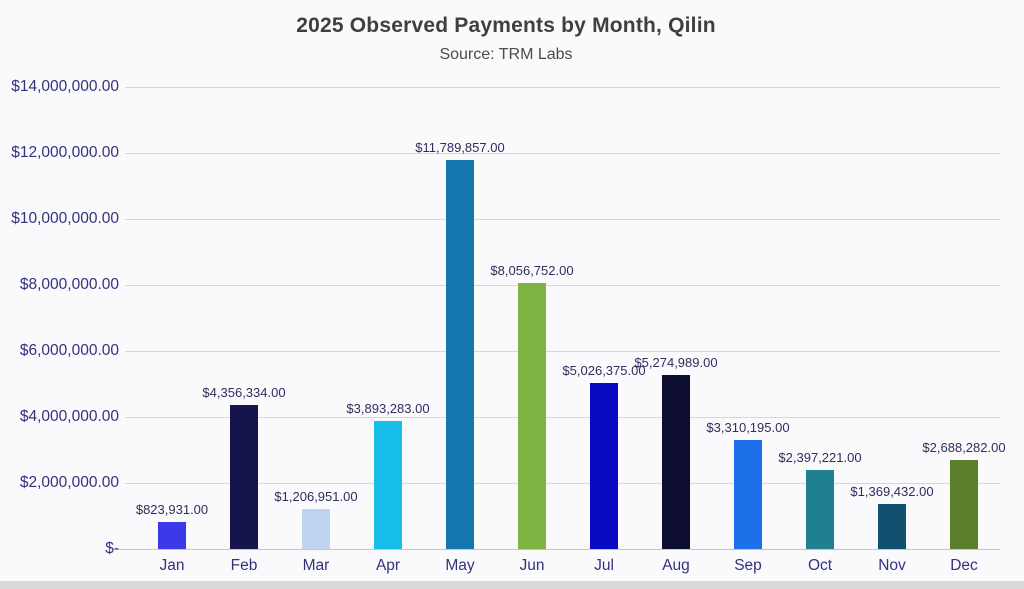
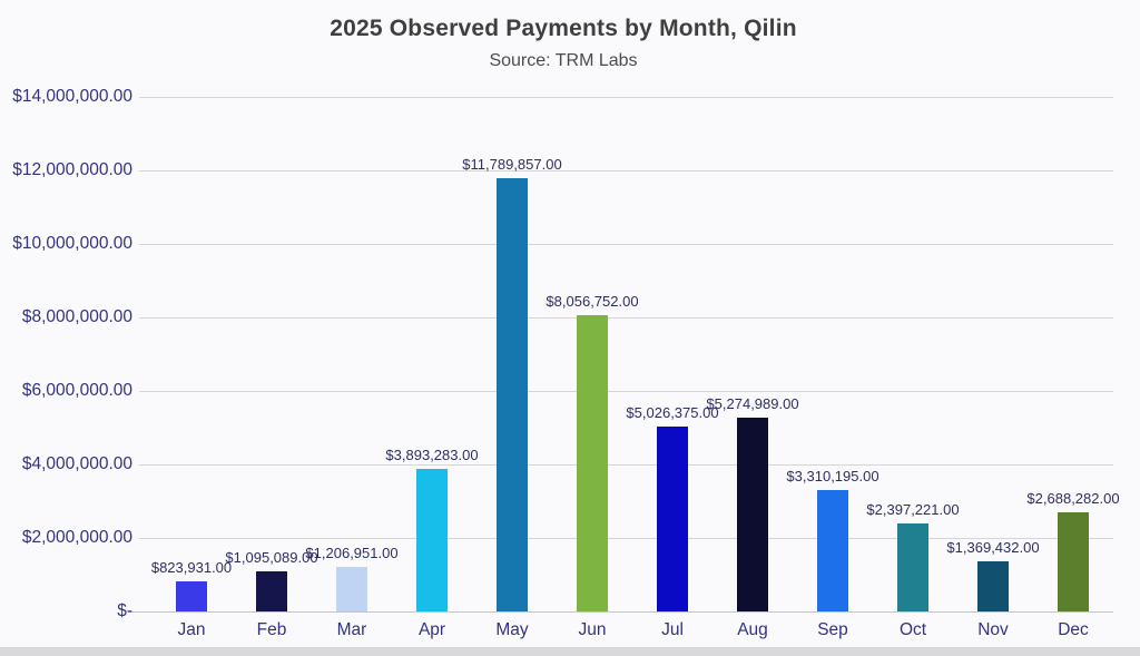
Feb: $4,356,334.00 -> $1,095,089.00
